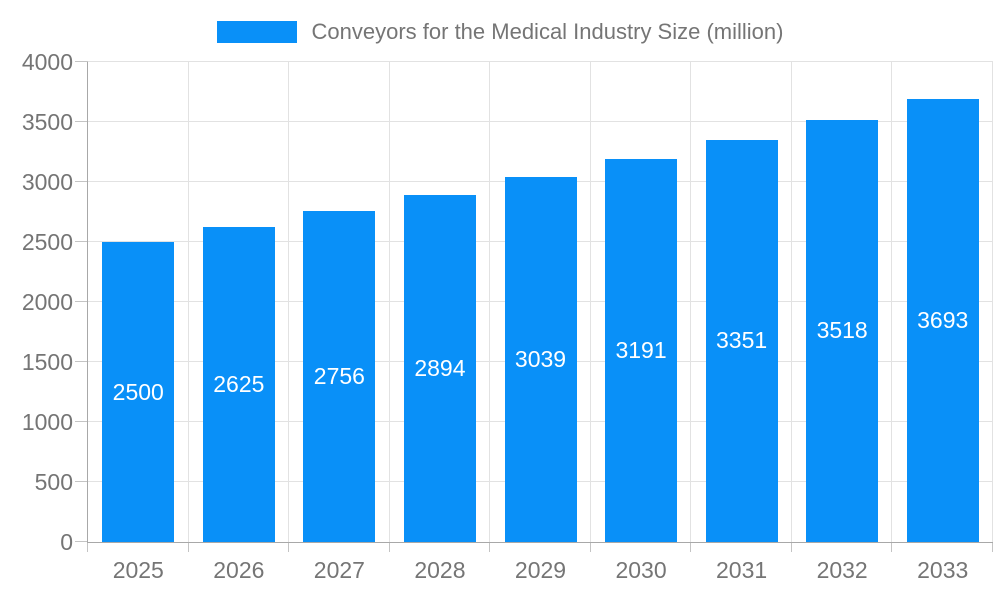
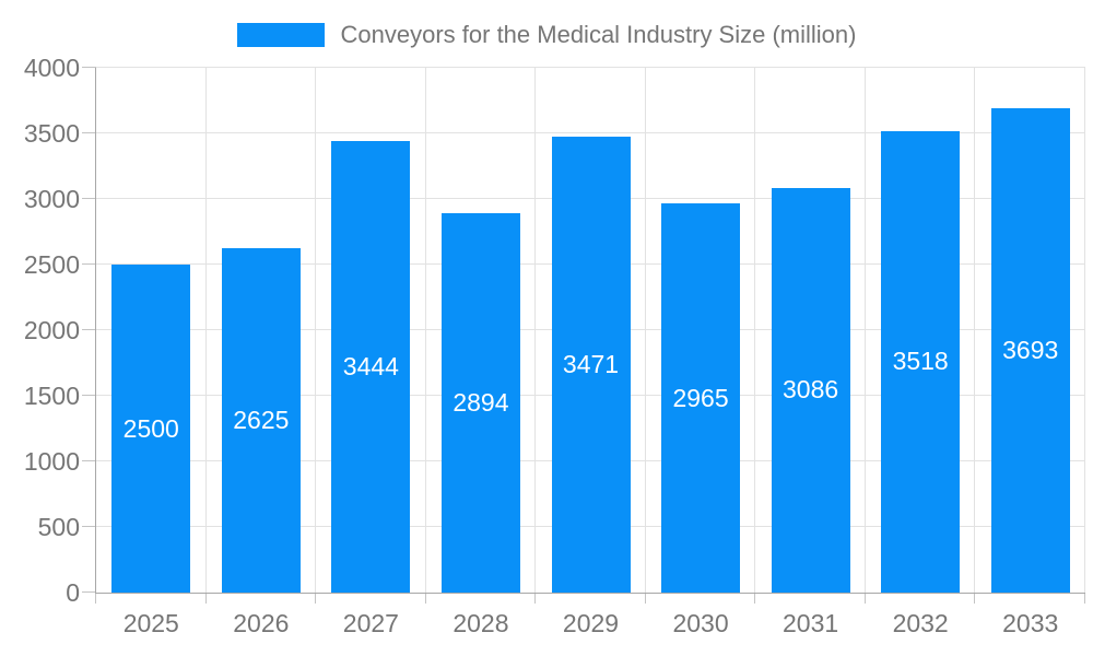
2027: 2756 -> 3444
2029: 3039 -> 3471
2030: 3191 -> 2965
2031: 3351 -> 3086
